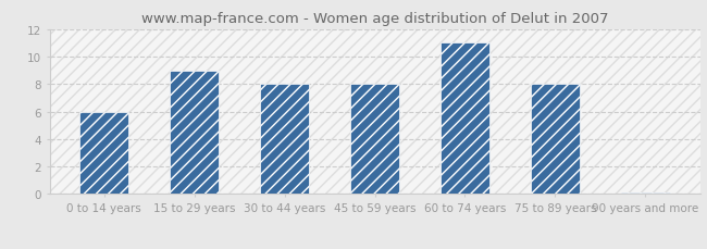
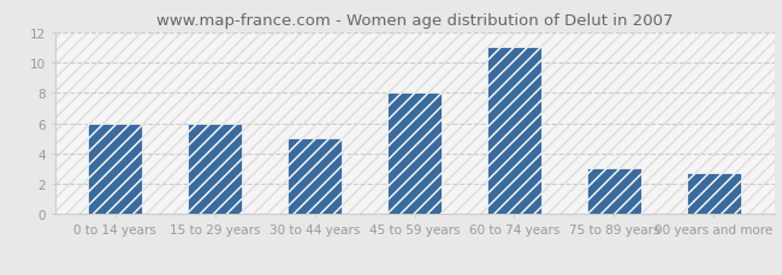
15 to 29 years: 9.0 -> 6.0
30 to 44 years: 8.0 -> 5.0
75 to 89 years: 8.0 -> 3.0
90 years and more: 0.1 -> 2.7
